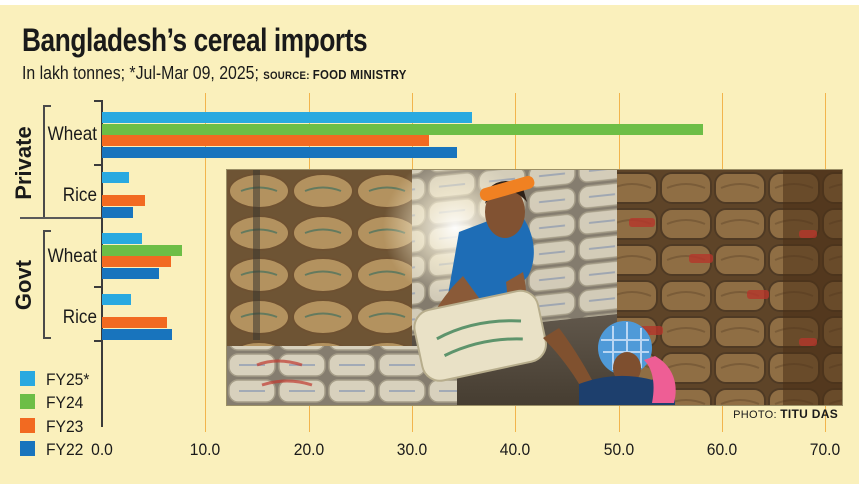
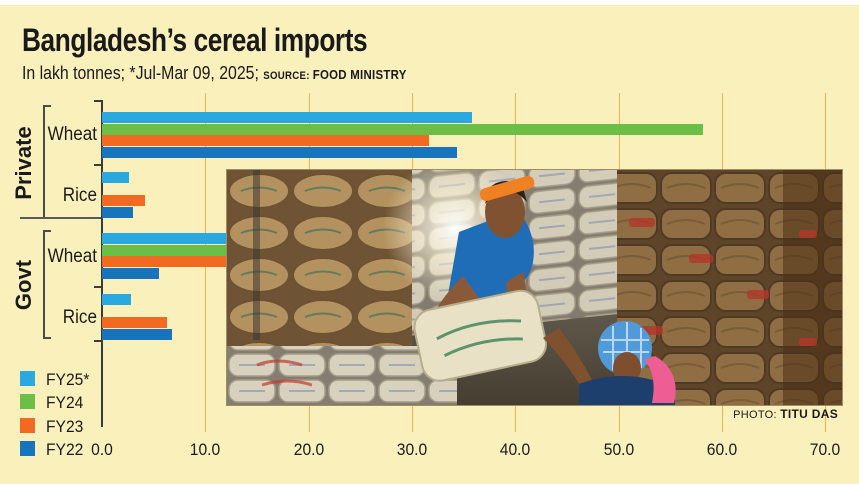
FY25*/Govt Wheat: 3.9 -> 15.7
FY24/Govt Wheat: 7.7 -> 35.3
FY23/Govt Wheat: 6.7 -> 17.2
